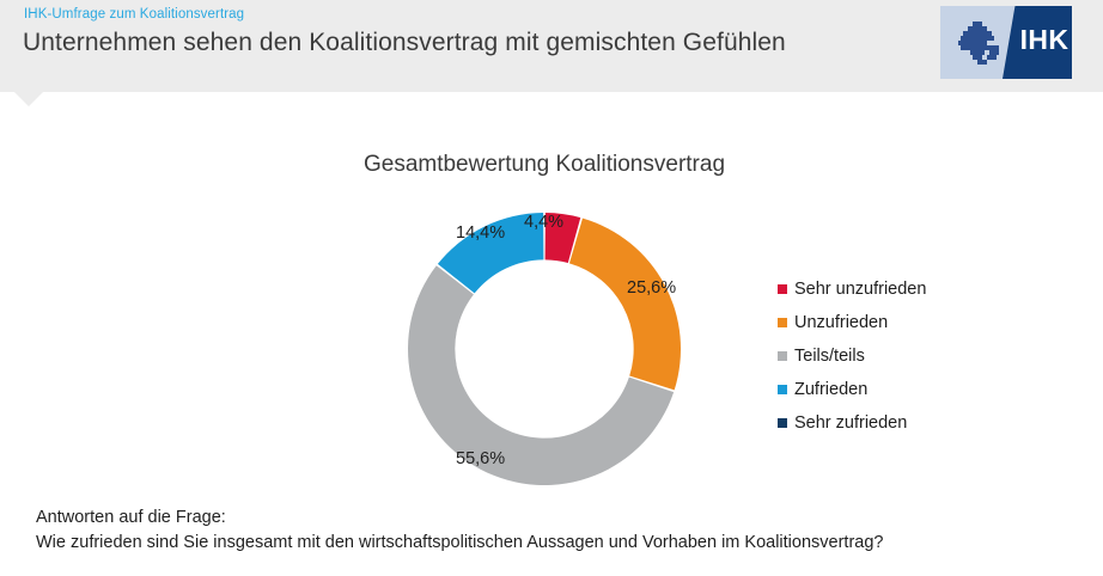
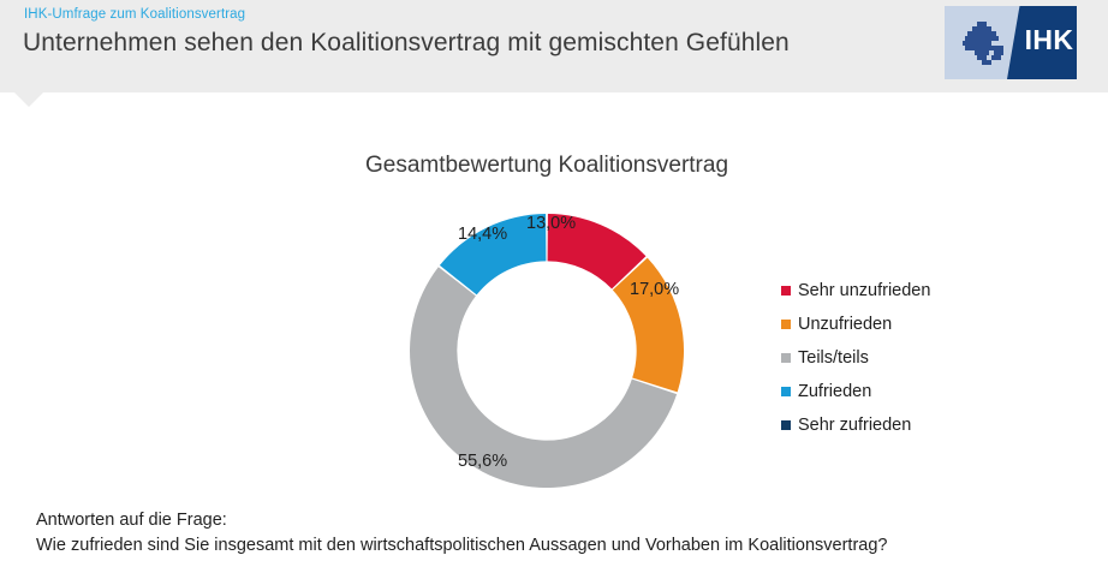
Sehr unzufrieden: 4,4% -> 13,0%
Unzufrieden: 25,6% -> 17,0%
